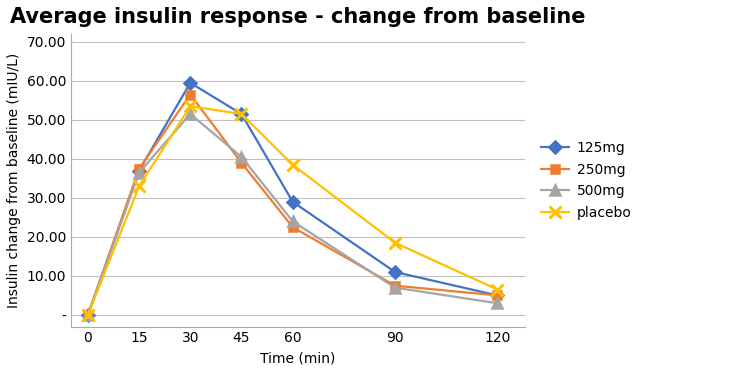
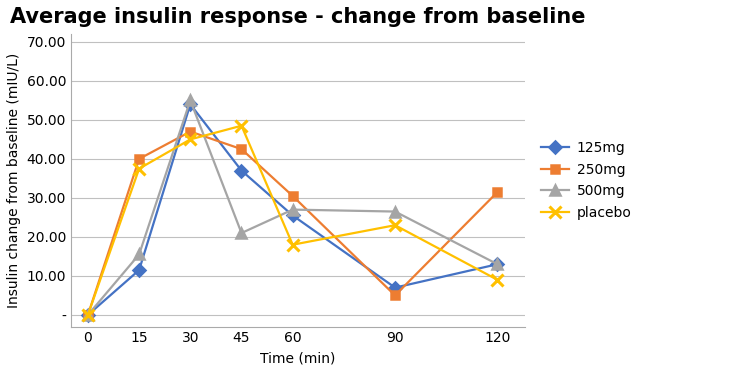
125mg/15: 37.0 -> 11.5
250mg/15: 37.5 -> 40.0
500mg/15: 36.5 -> 15.5
placebo/15: 33.0 -> 37.5
125mg/30: 59.5 -> 54.0
250mg/30: 56.5 -> 47.0
500mg/30: 51.5 -> 55.0
placebo/30: 53.5 -> 45.0
125mg/45: 51.5 -> 37.0
250mg/45: 39.0 -> 42.5
500mg/45: 40.5 -> 21.0
placebo/45: 51.5 -> 48.5
125mg/60: 29.0 -> 25.5
250mg/60: 22.5 -> 30.5
500mg/60: 24.0 -> 27.0
placebo/60: 38.5 -> 18.0
125mg/90: 11.0 -> 7.0
250mg/90: 7.5 -> 5.0
500mg/90: 7.0 -> 26.5
placebo/90: 18.5 -> 23.0
125mg/120: 5.0 -> 13.0
250mg/120: 5.0 -> 31.5
500mg/120: 3.0 -> 13.0
placebo/120: 6.5 -> 9.0
